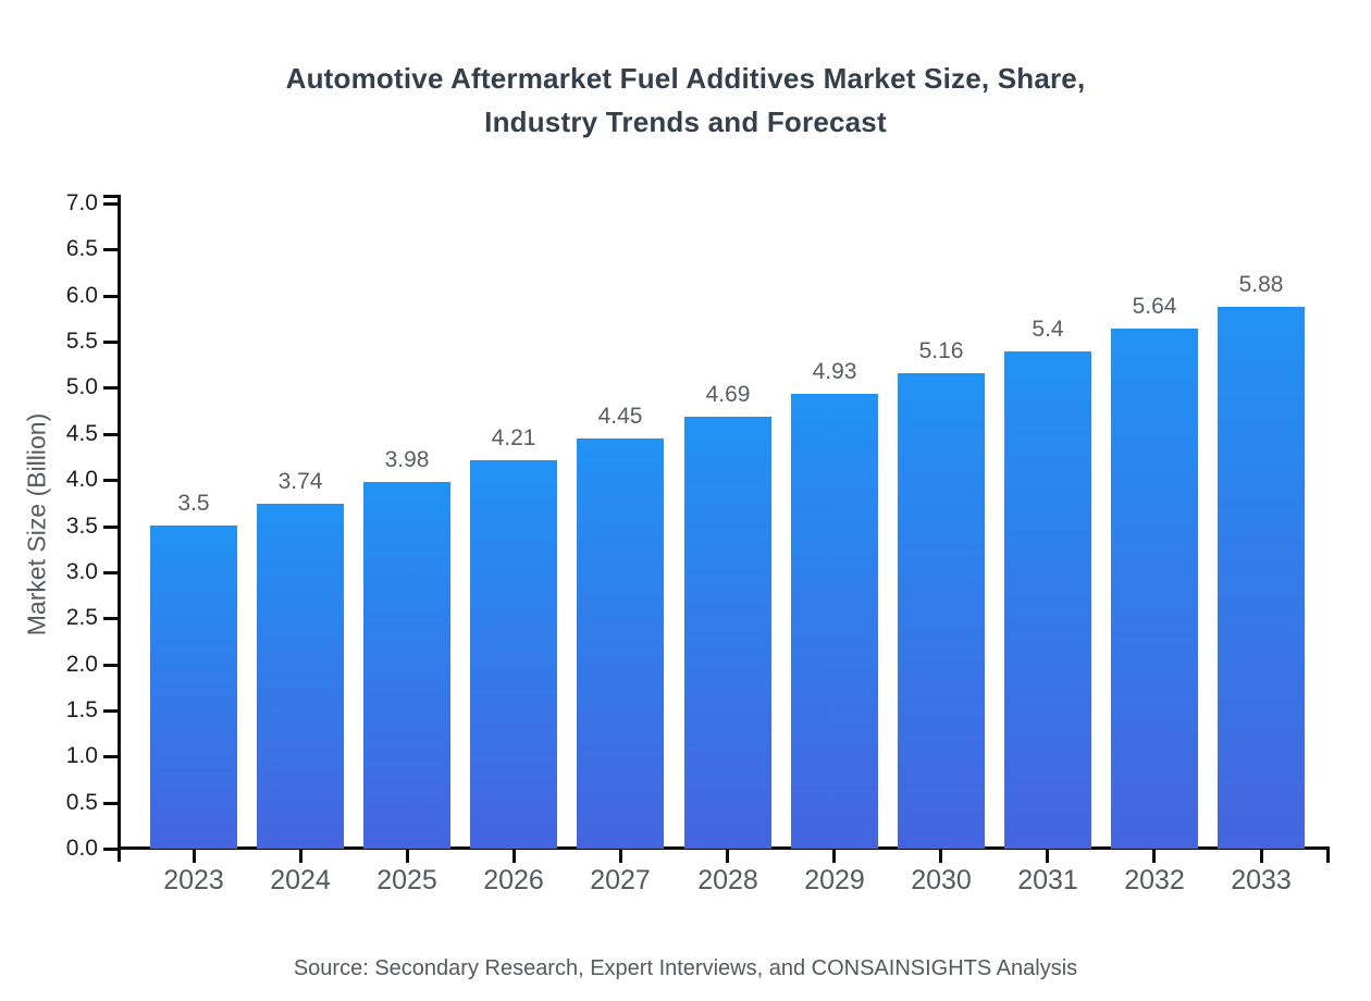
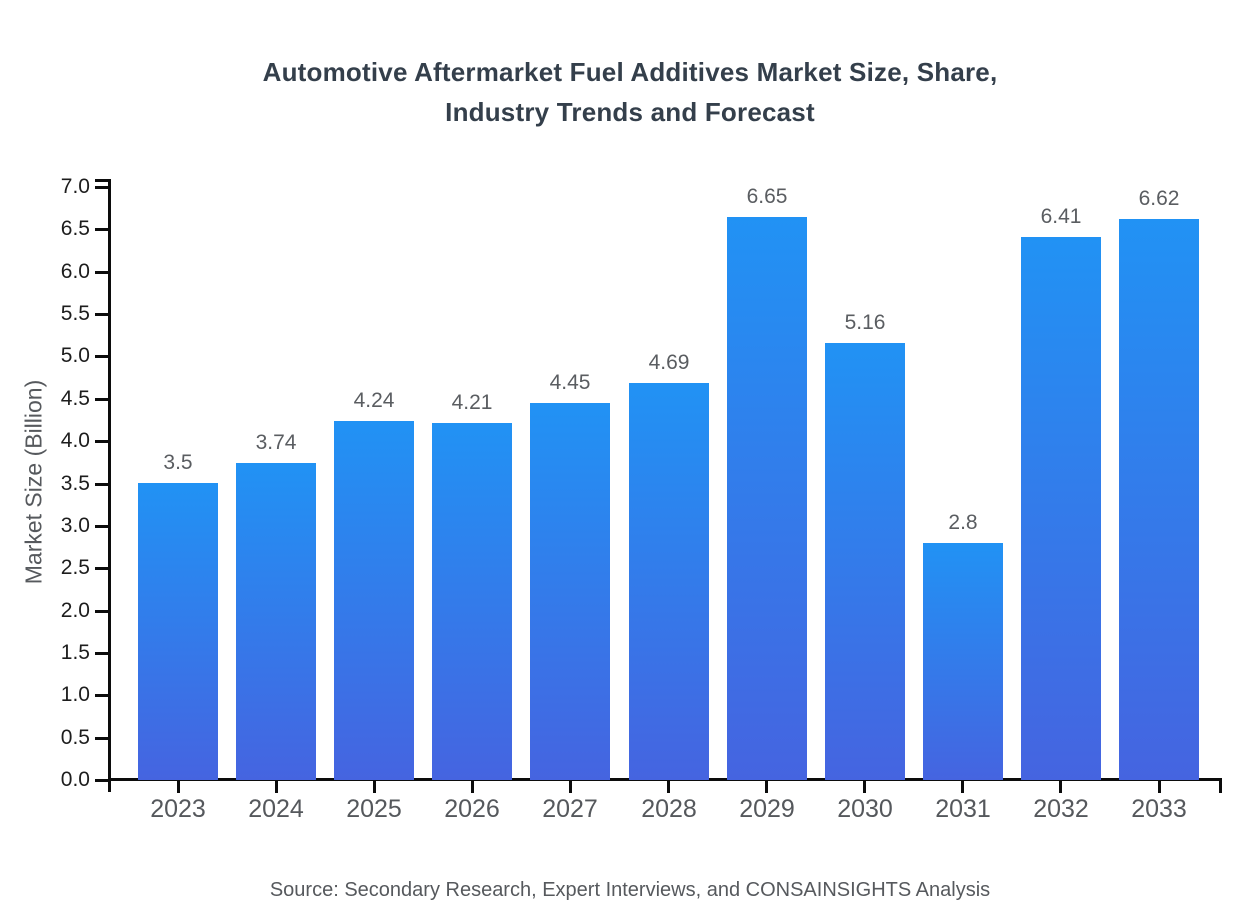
2025: 3.98 -> 4.24
2029: 4.93 -> 6.65
2031: 5.4 -> 2.8
2032: 5.64 -> 6.41
2033: 5.88 -> 6.62
